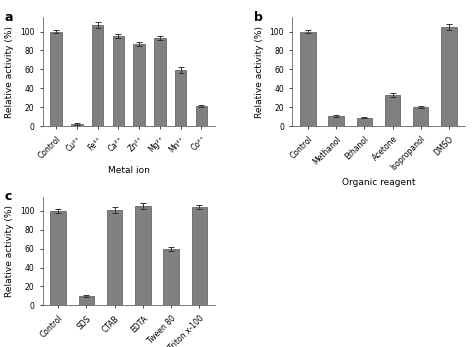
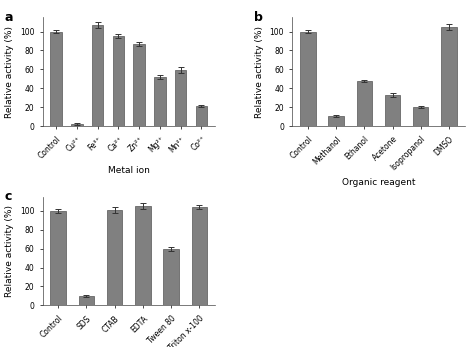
Mg²⁺: 93 -> 52
Ethanol: 9 -> 48
